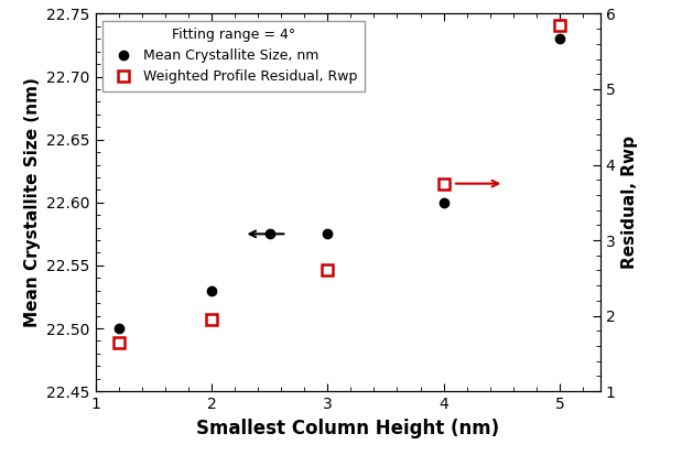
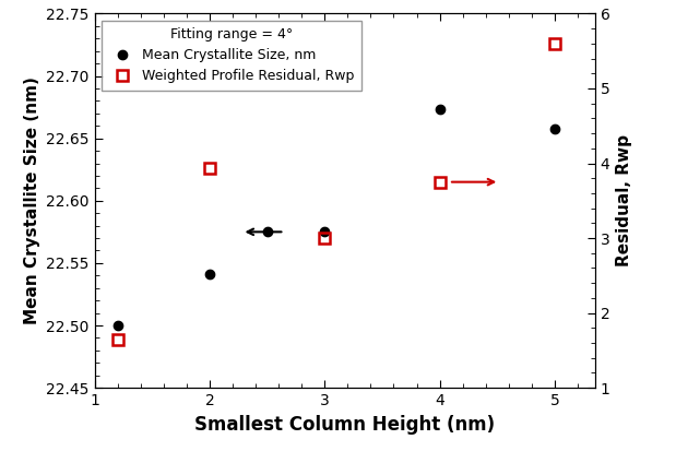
Mean Crystallite Size, nm/2: 22.530 -> 22.541
Weighted Profile Residual, Rwp/2: 1.95 -> 3.94
Weighted Profile Residual, Rwp/3: 2.60 -> 3.00
Mean Crystallite Size, nm/4: 22.600 -> 22.673
Mean Crystallite Size, nm/5: 22.730 -> 22.658
Weighted Profile Residual, Rwp/5: 5.85 -> 5.60
